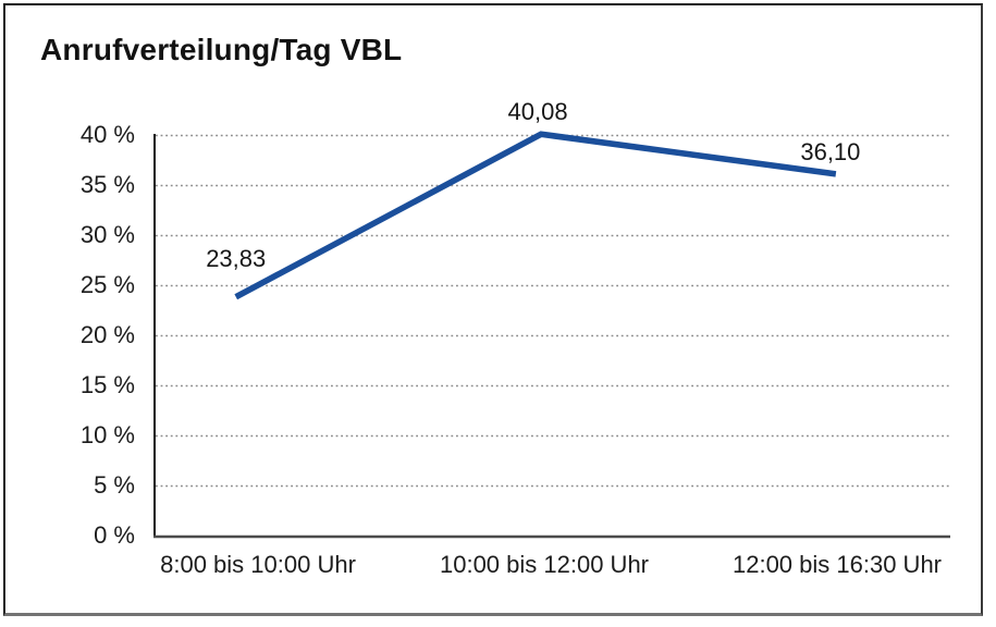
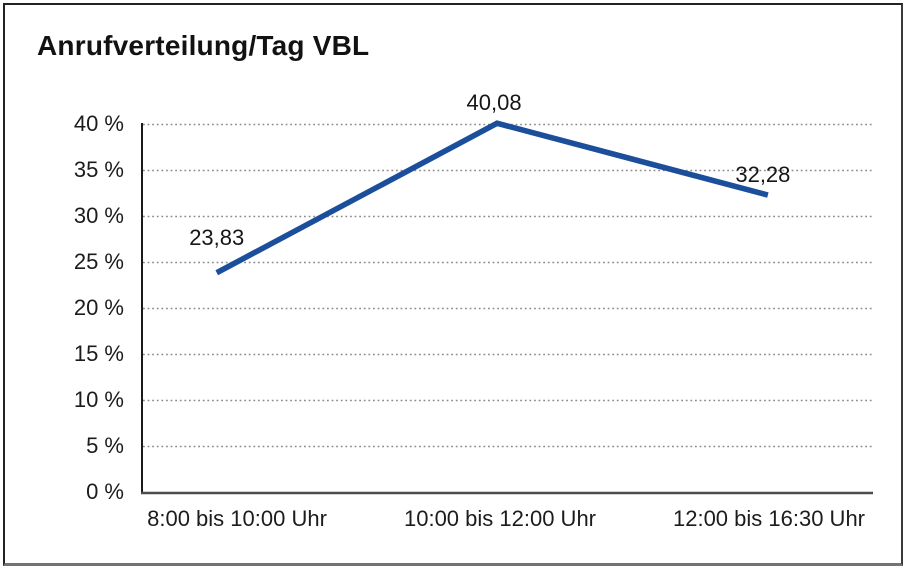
12:00 bis 16:30 Uhr: 36,10 -> 32,28
